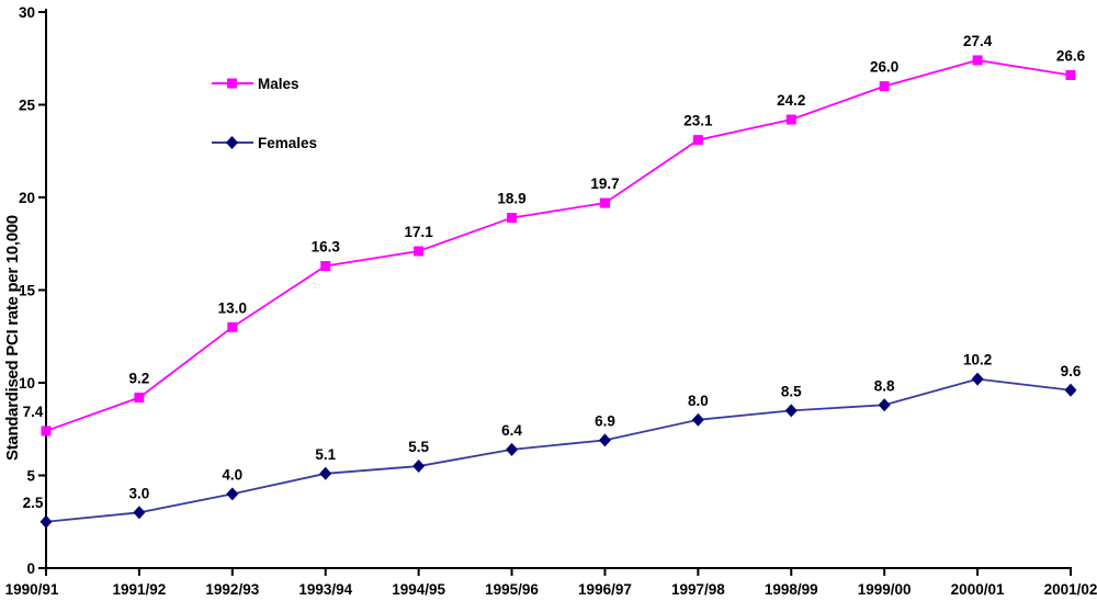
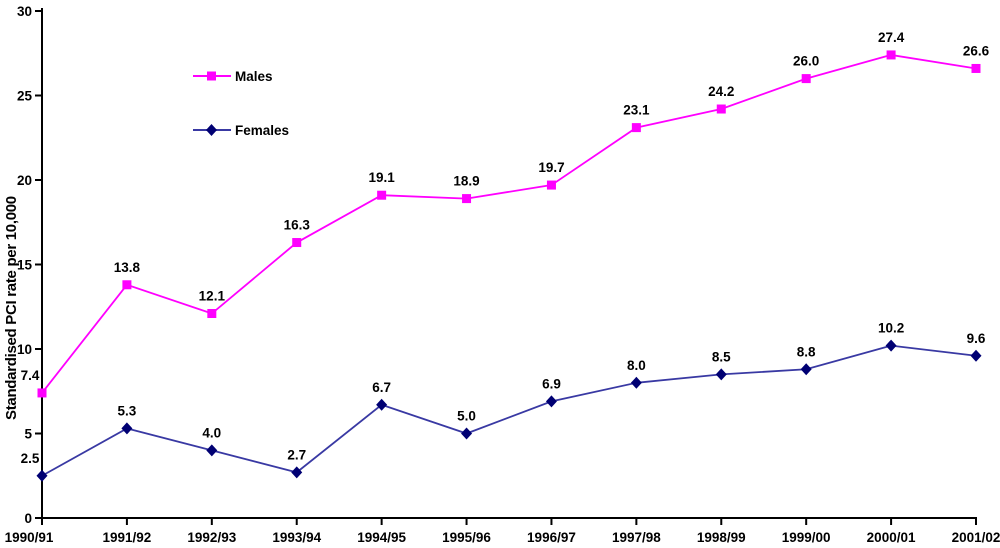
Males/1991/92: 9.2 -> 13.8
Females/1991/92: 3.0 -> 5.3
Males/1992/93: 13.0 -> 12.1
Females/1993/94: 5.1 -> 2.7
Males/1994/95: 17.1 -> 19.1
Females/1994/95: 5.5 -> 6.7
Females/1995/96: 6.4 -> 5.0
